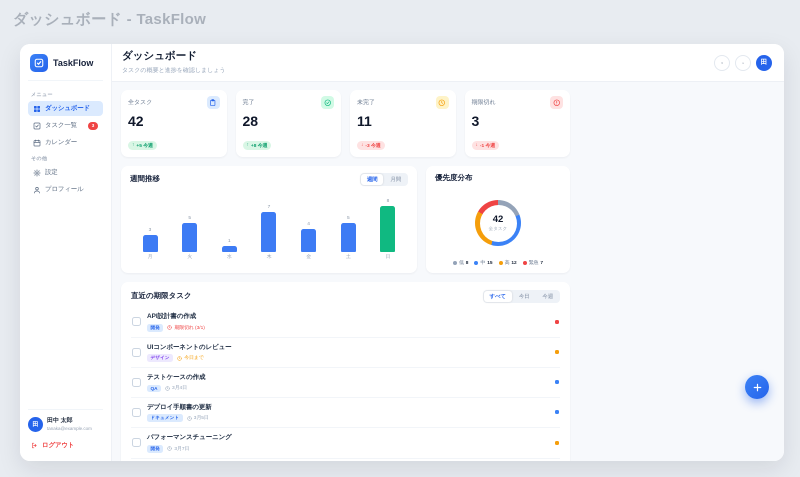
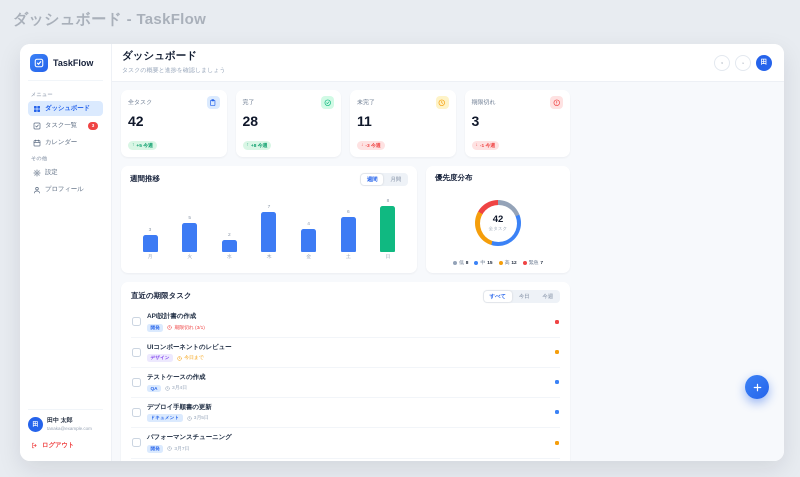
週間推移/水: 1 -> 2
週間推移/土: 5 -> 6
